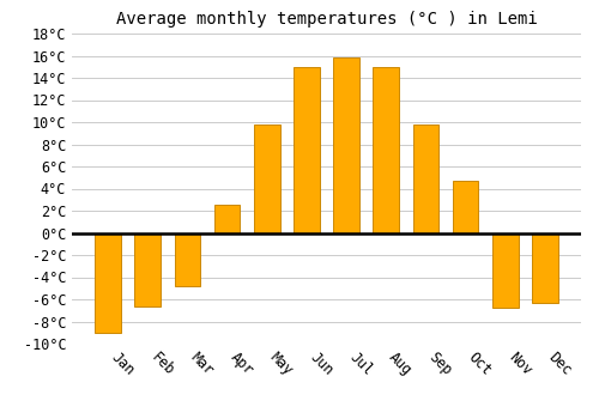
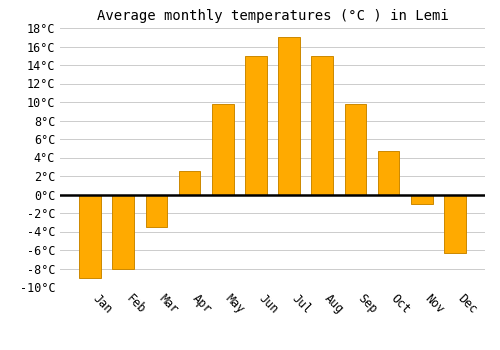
Feb: -6.6°C -> -8.0°C
Mar: -4.8°C -> -3.5°C
Jul: 15.8°C -> 17.0°C
Nov: -6.8°C -> -1.0°C
